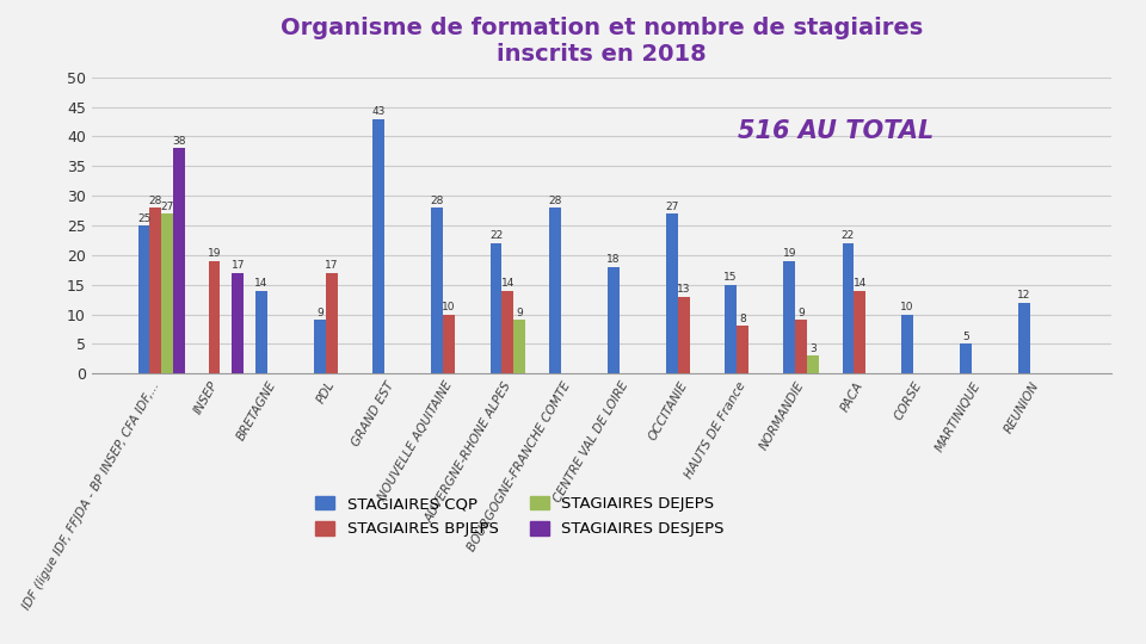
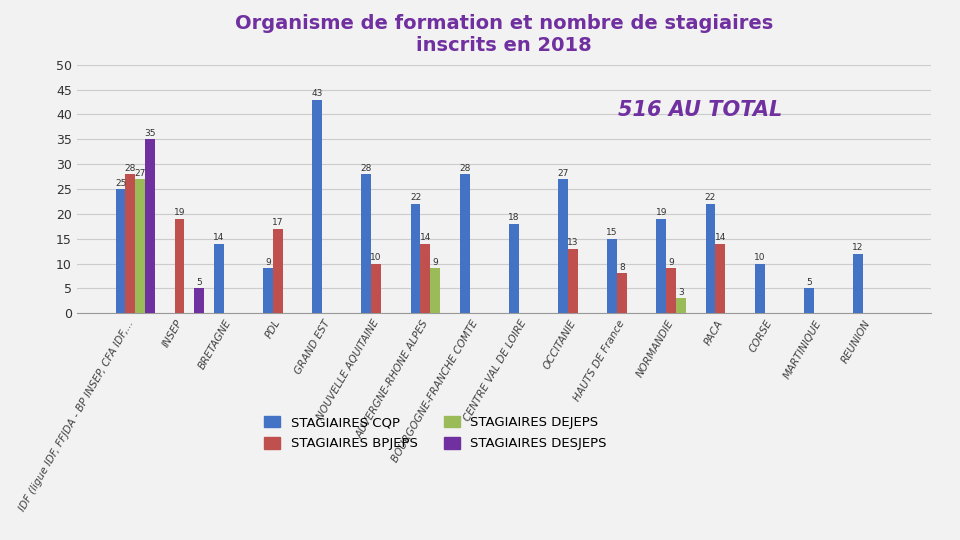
STAGIAIRES DESJEPS/IDF (ligue IDF, FFJDA - BP INSEP, CFA IDF,...: 38 -> 35
STAGIAIRES DESJEPS/INSEP: 17 -> 5
